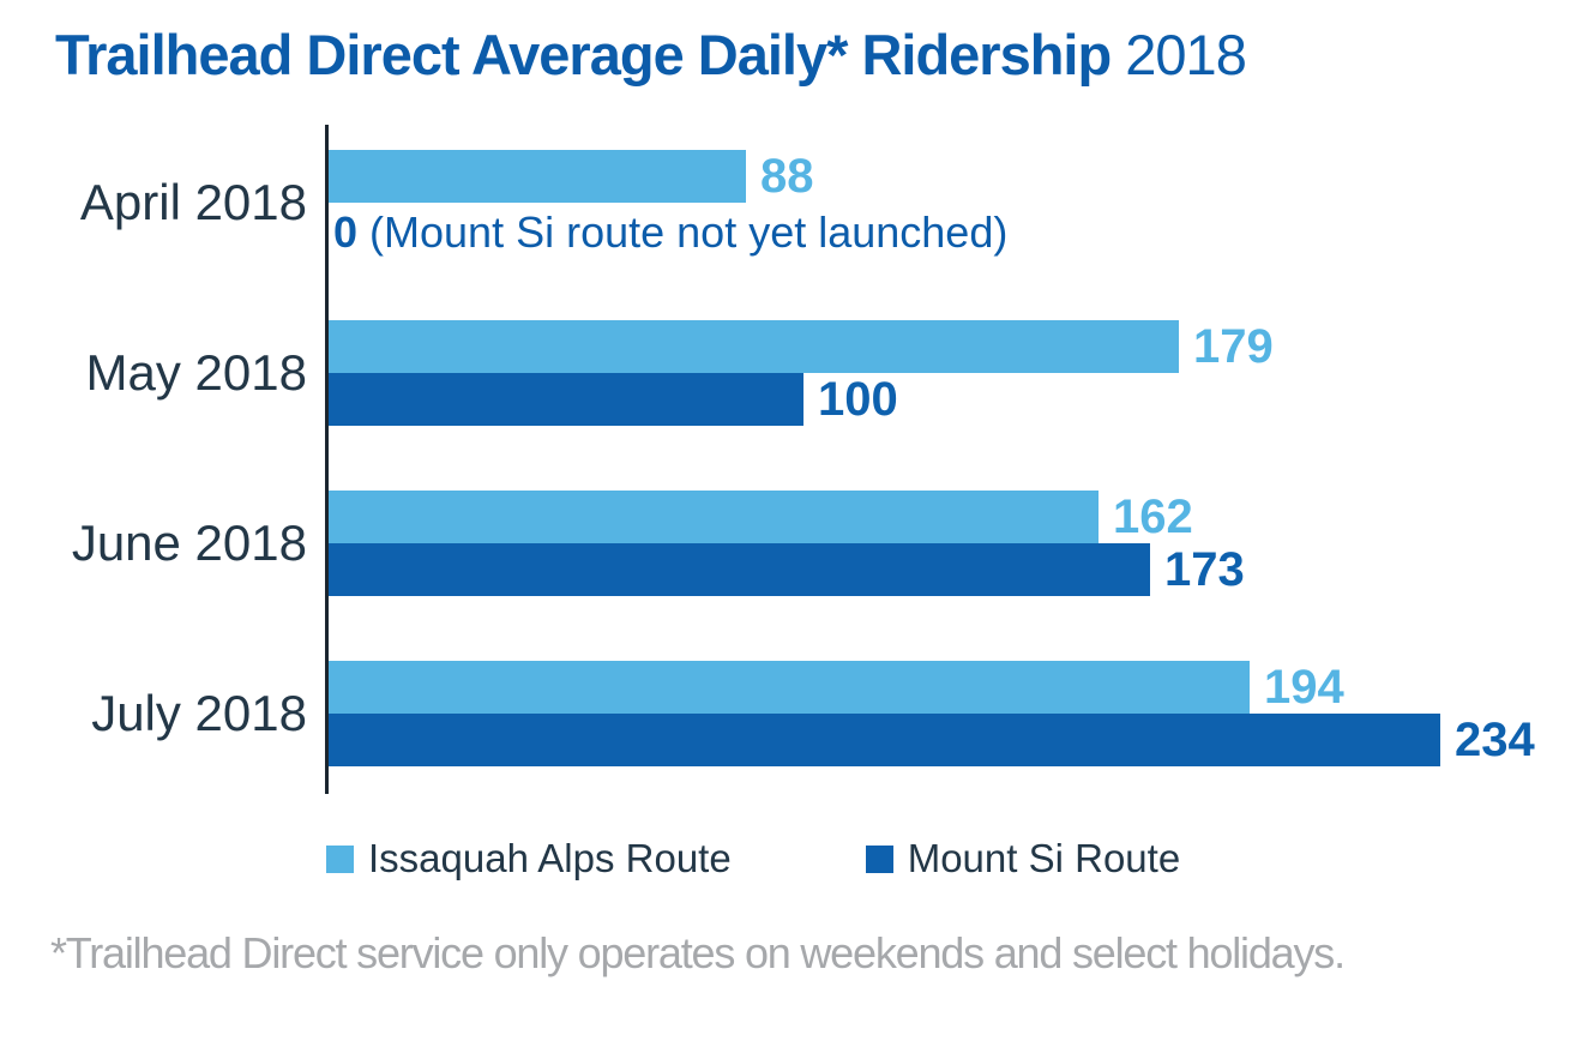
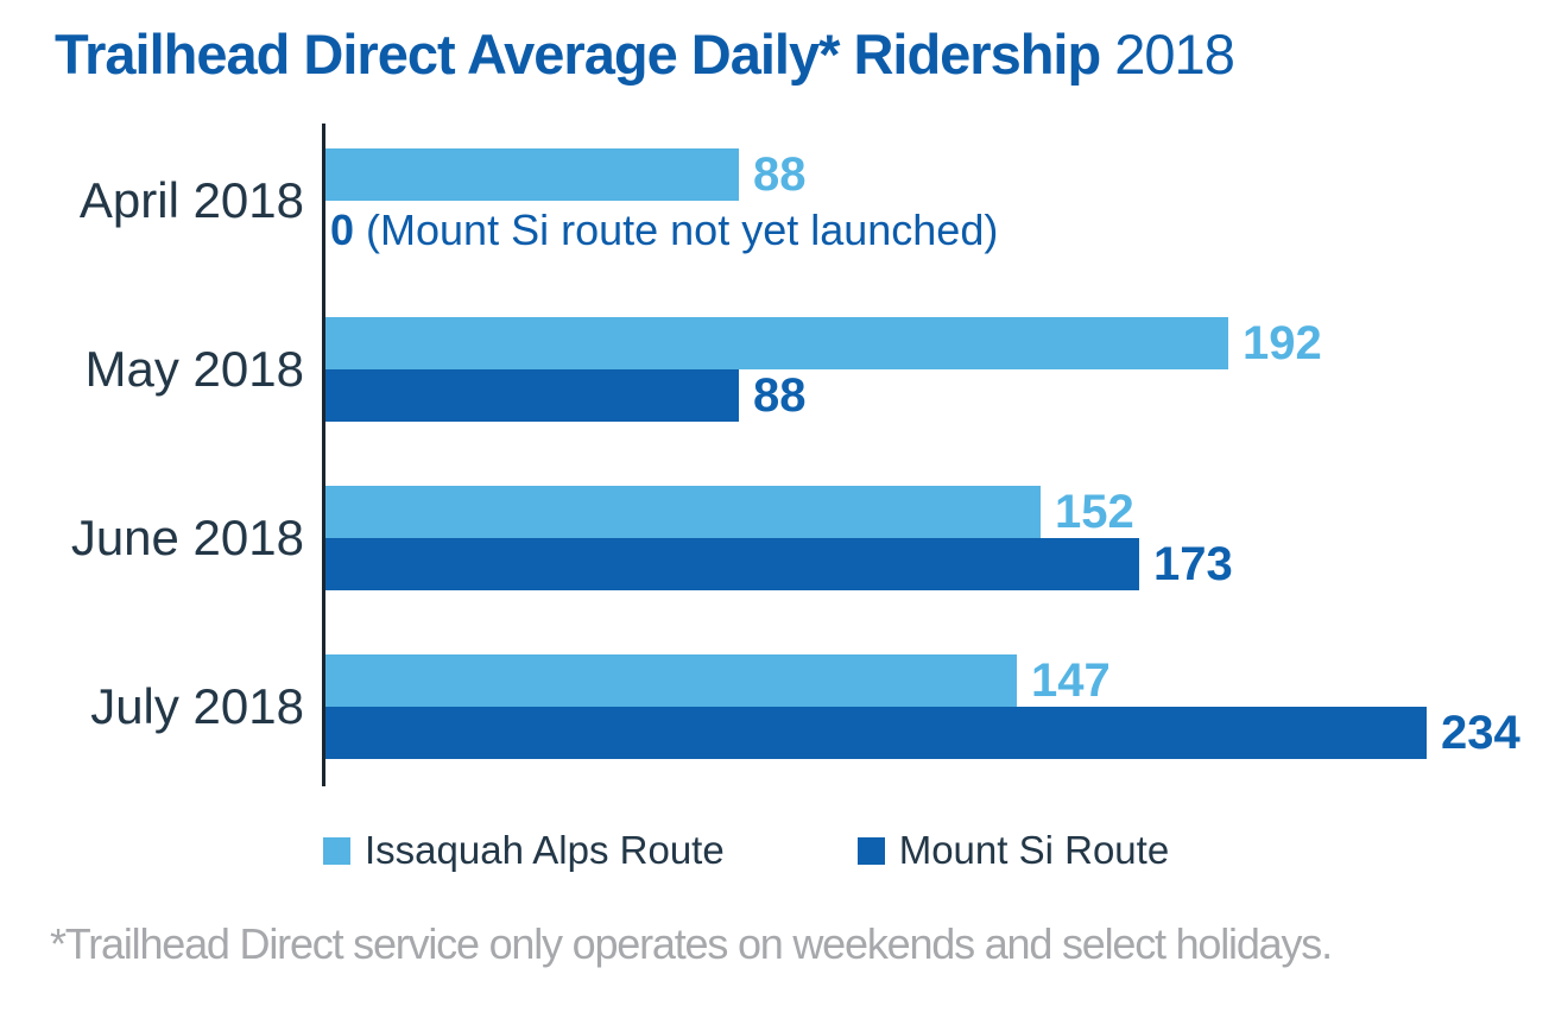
Issaquah Alps Route/May 2018: 179 -> 192
Mount Si Route/May 2018: 100 -> 88
Issaquah Alps Route/June 2018: 162 -> 152
Issaquah Alps Route/July 2018: 194 -> 147
